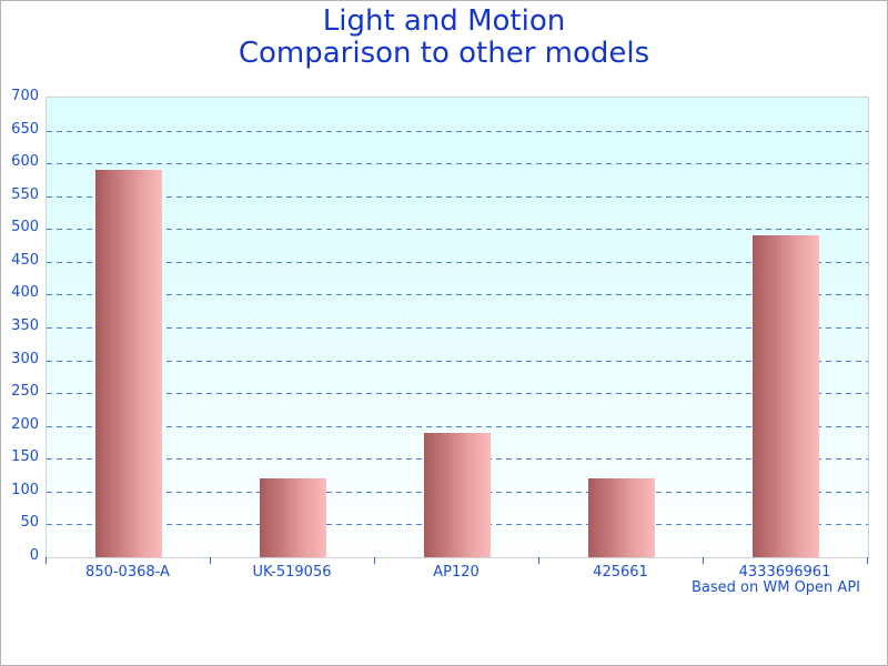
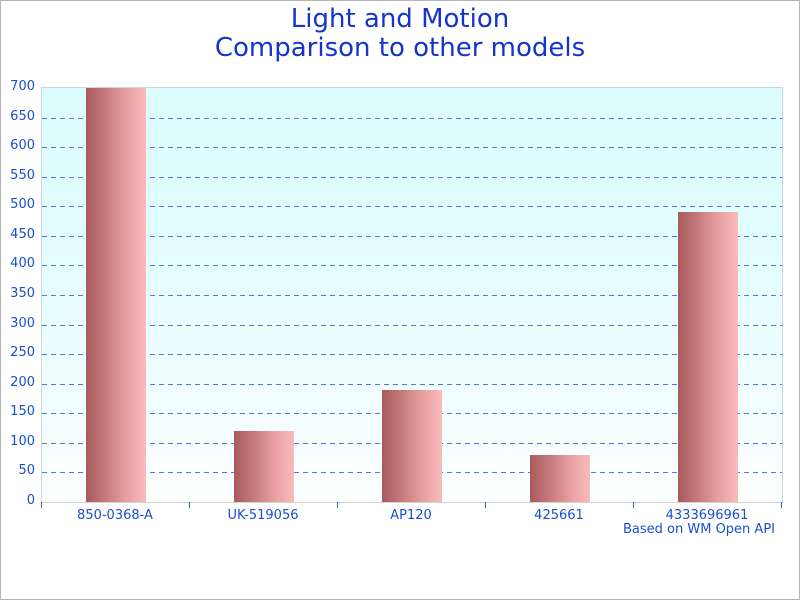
850-0368-A: 590 -> 700
425661: 120 -> 80
